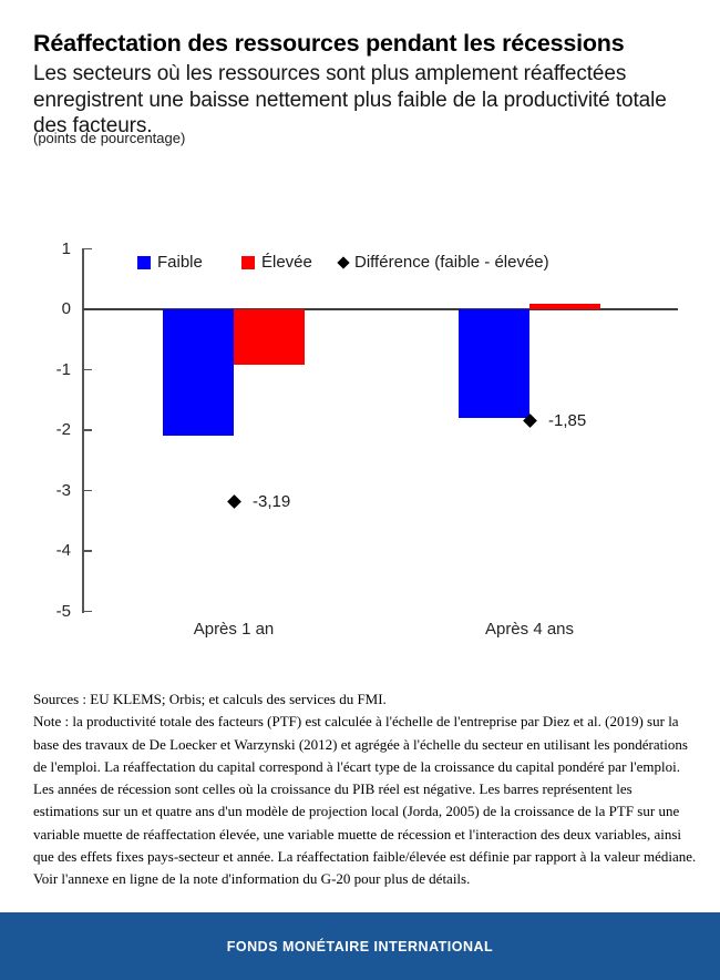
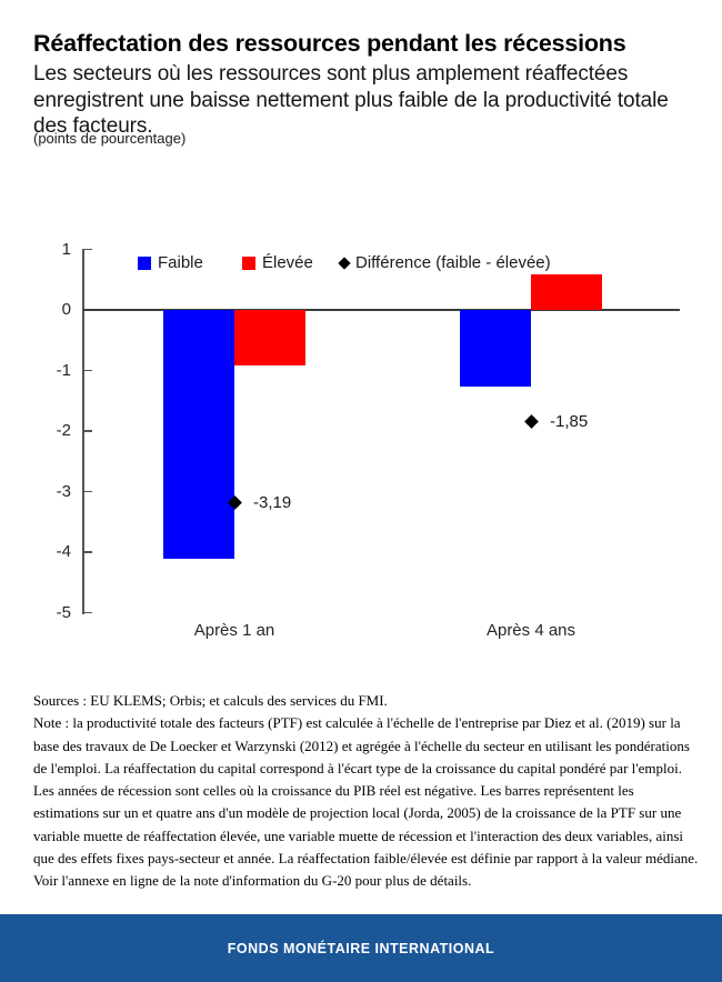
Faible/Après 1 an: -2.1 -> -4.1
Faible/Après 4 ans: -1.8 -> -1.3
Élevée/Après 4 ans: 0.1 -> 0.6
